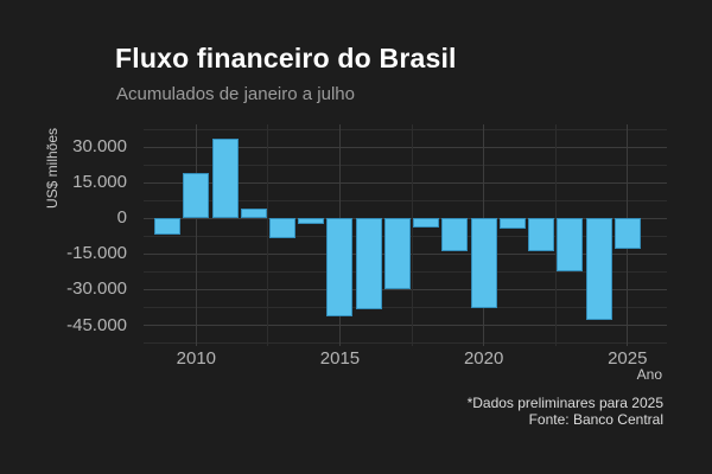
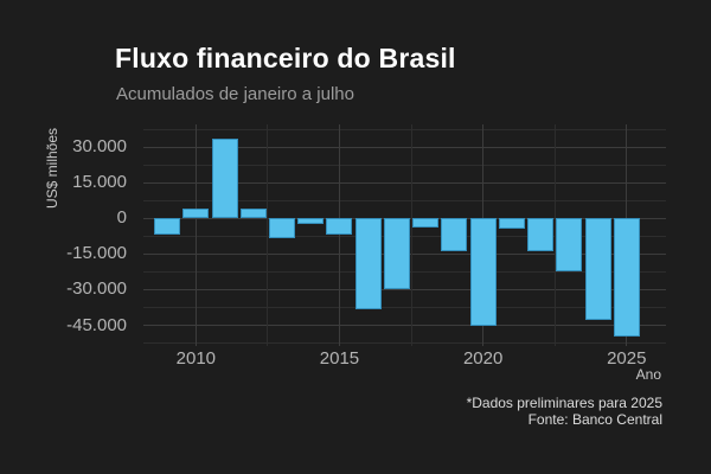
2010: 19000 -> 4000
2015: -41000 -> -7000
2020: -38000 -> -45000
2025: -13000 -> -50000
